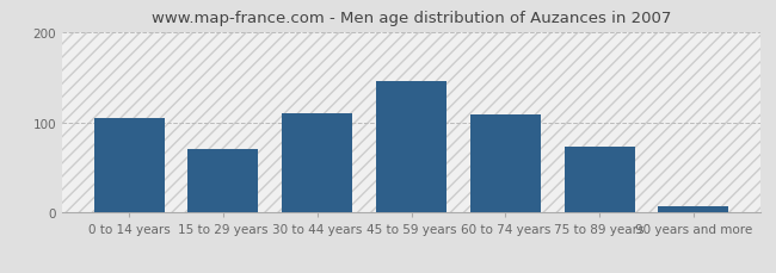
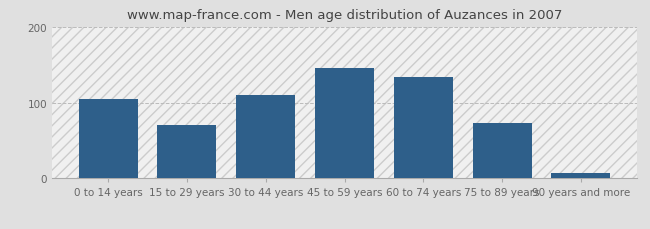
60 to 74 years: 108 -> 133
